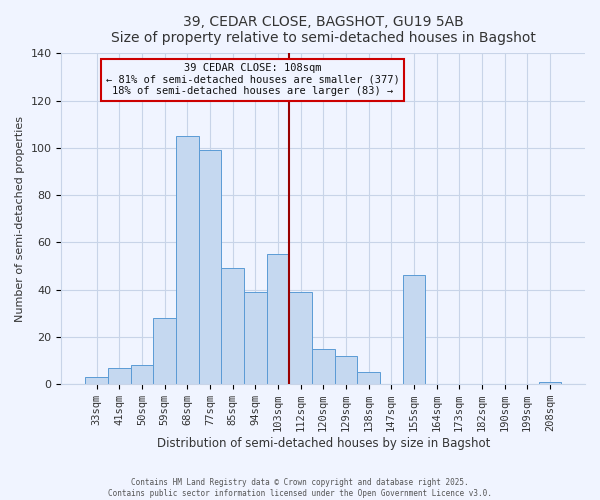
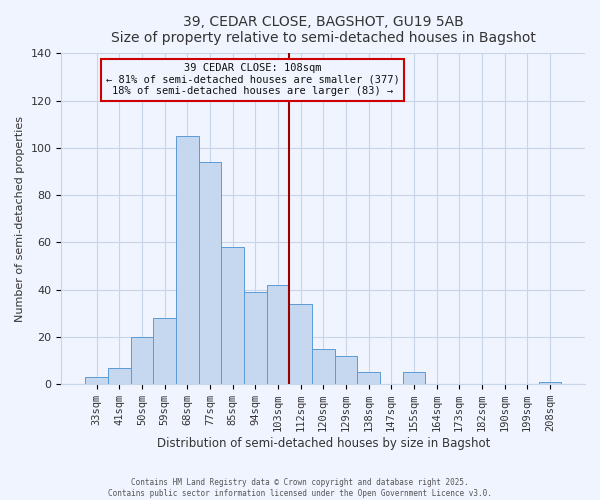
50sqm: 8 -> 20
77sqm: 99 -> 94
85sqm: 49 -> 58
103sqm: 55 -> 42
112sqm: 39 -> 34
155sqm: 46 -> 5
